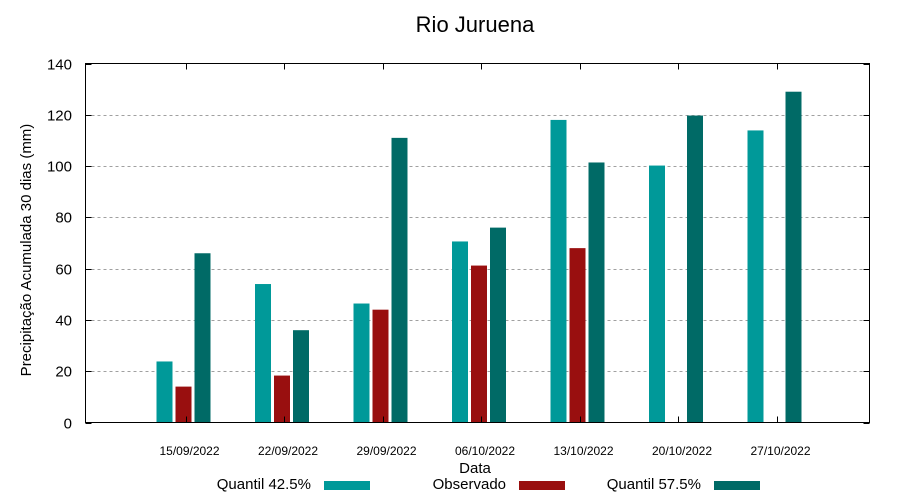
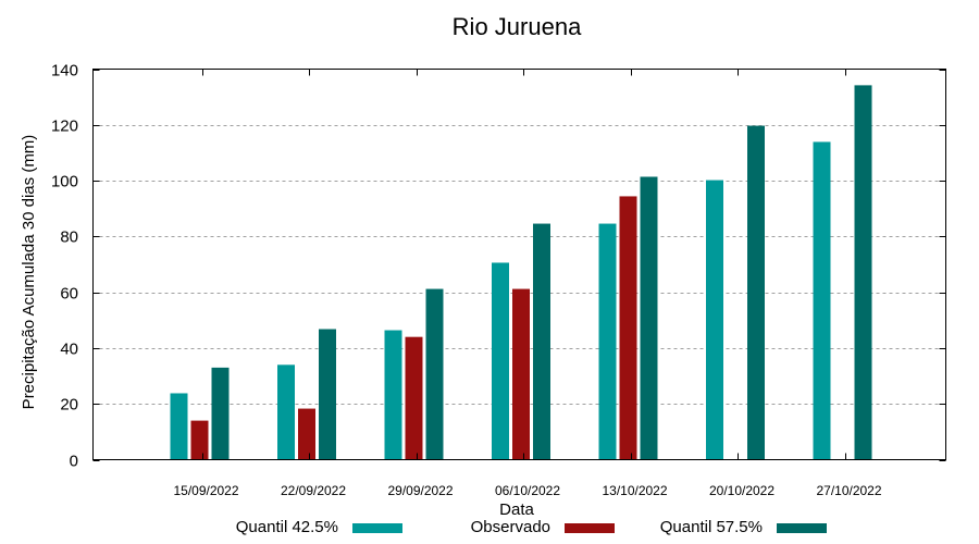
Quantil 57.5%/15/09/2022: 66 -> 33
Quantil 42.5%/22/09/2022: 54 -> 34
Quantil 57.5%/22/09/2022: 36 -> 47
Quantil 57.5%/29/09/2022: 111 -> 61
Quantil 57.5%/06/10/2022: 76 -> 85
Quantil 42.5%/13/10/2022: 118 -> 85
Observado/13/10/2022: 68 -> 94
Quantil 57.5%/27/10/2022: 129 -> 134
